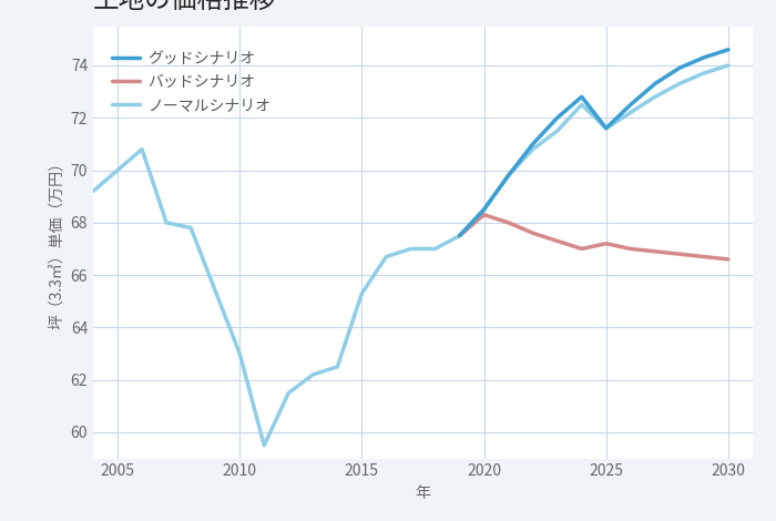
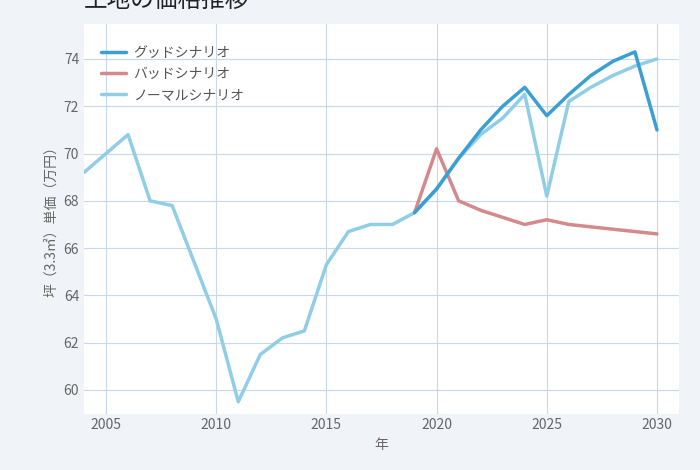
バッドシナリオ/2020: 68.3 -> 70.2
ノーマルシナリオ/2025: 71.6 -> 68.2
グッドシナリオ/2030: 74.6 -> 71.0
